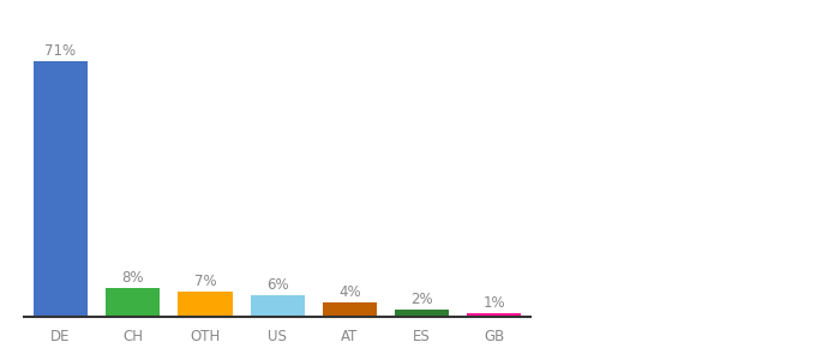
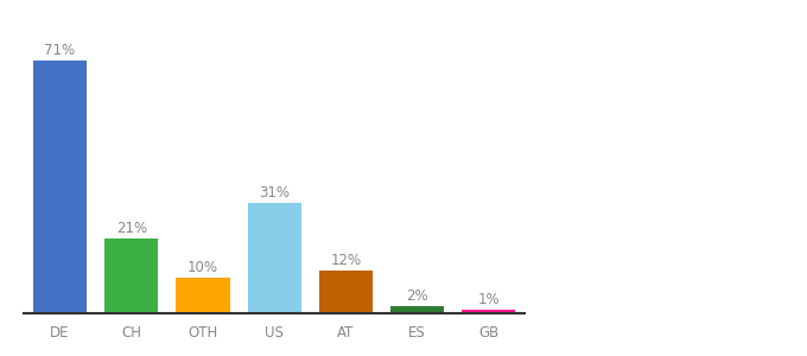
CH: 8% -> 21%
OTH: 7% -> 10%
US: 6% -> 31%
AT: 4% -> 12%
